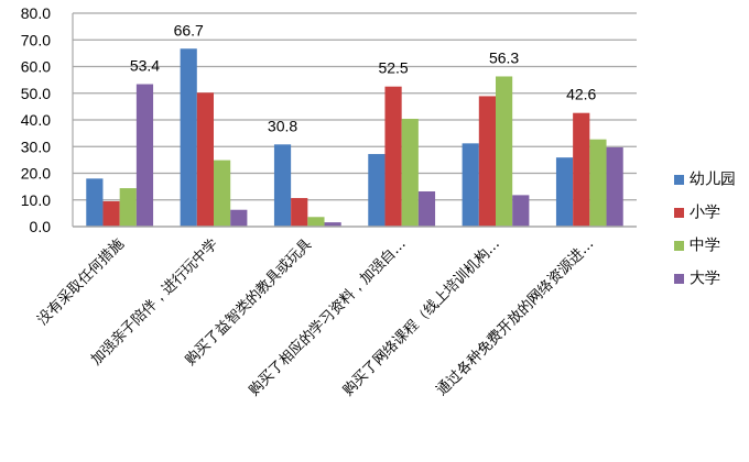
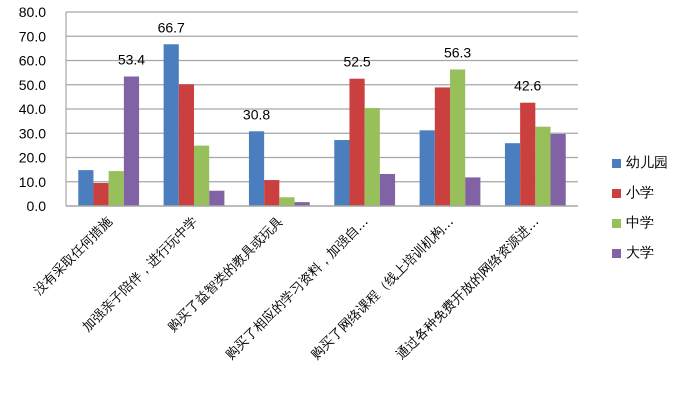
幼儿园/没有采取任何措施: 18 -> 15
